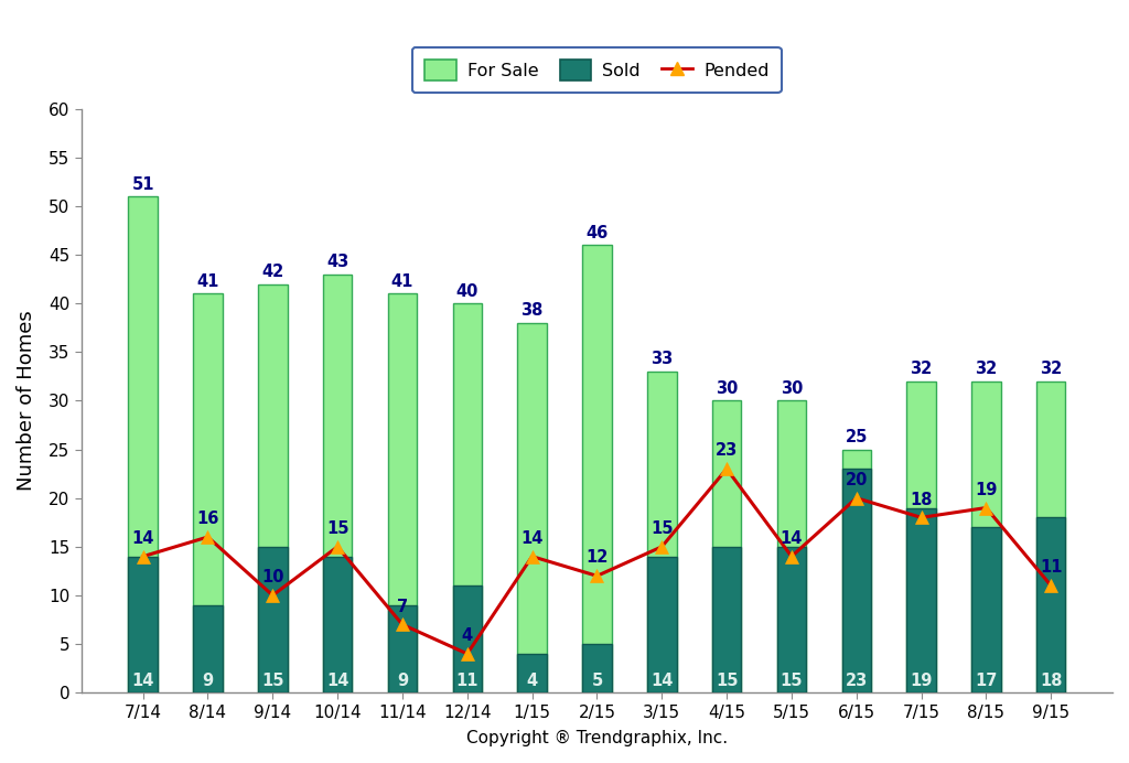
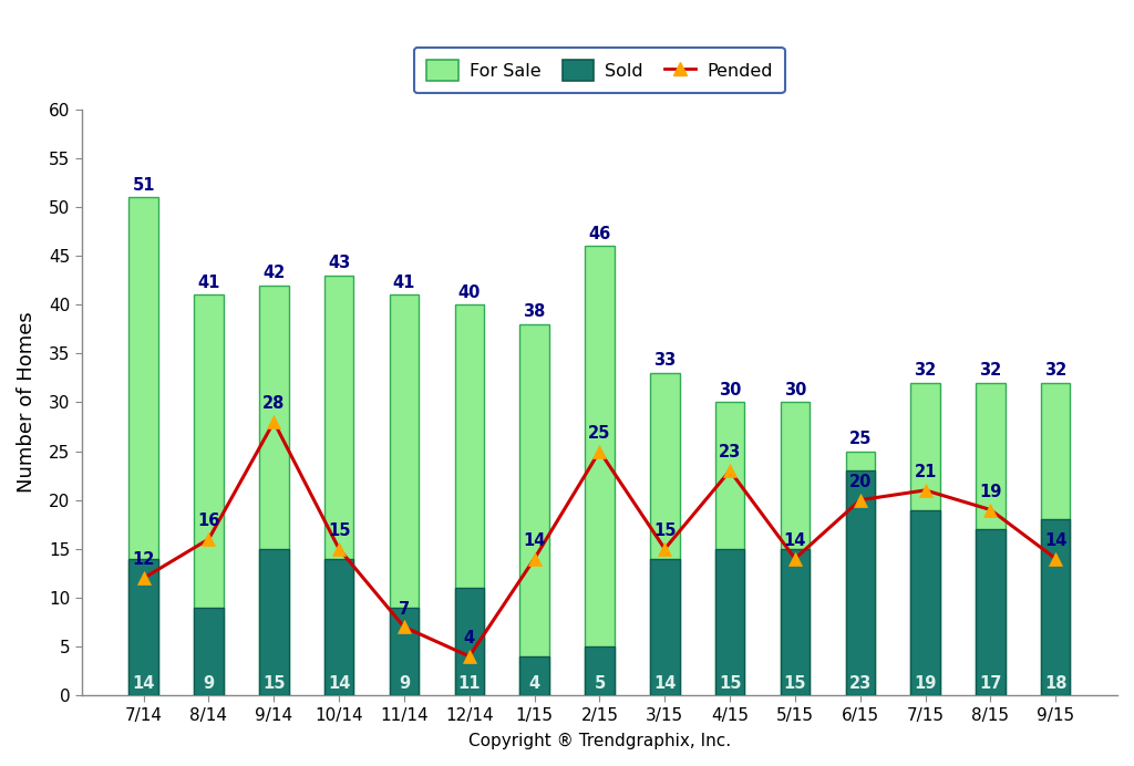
Pended/7/14: 14 -> 12
Pended/9/14: 10 -> 28
Pended/2/15: 12 -> 25
Pended/7/15: 18 -> 21
Pended/9/15: 11 -> 14
